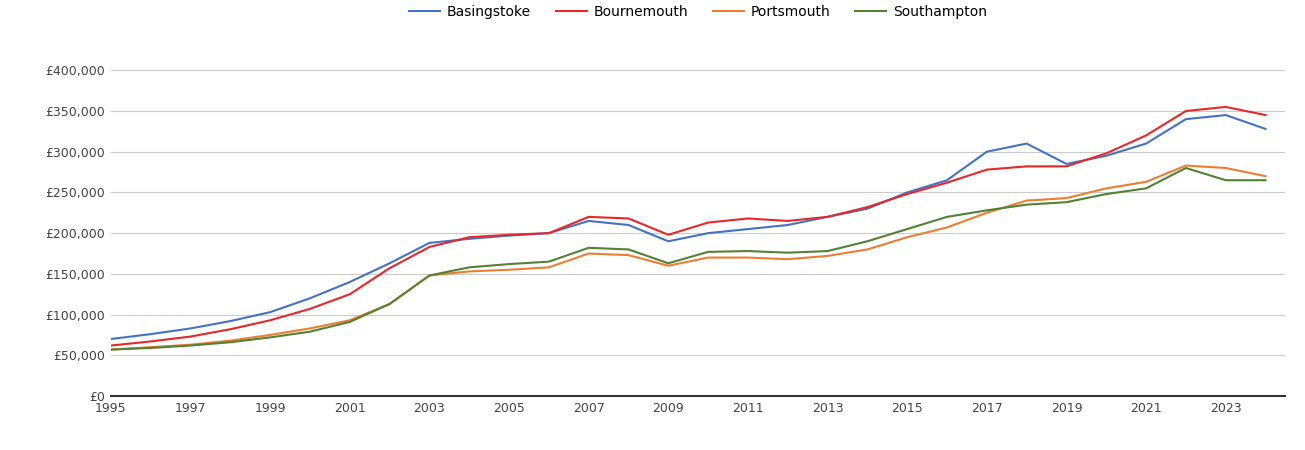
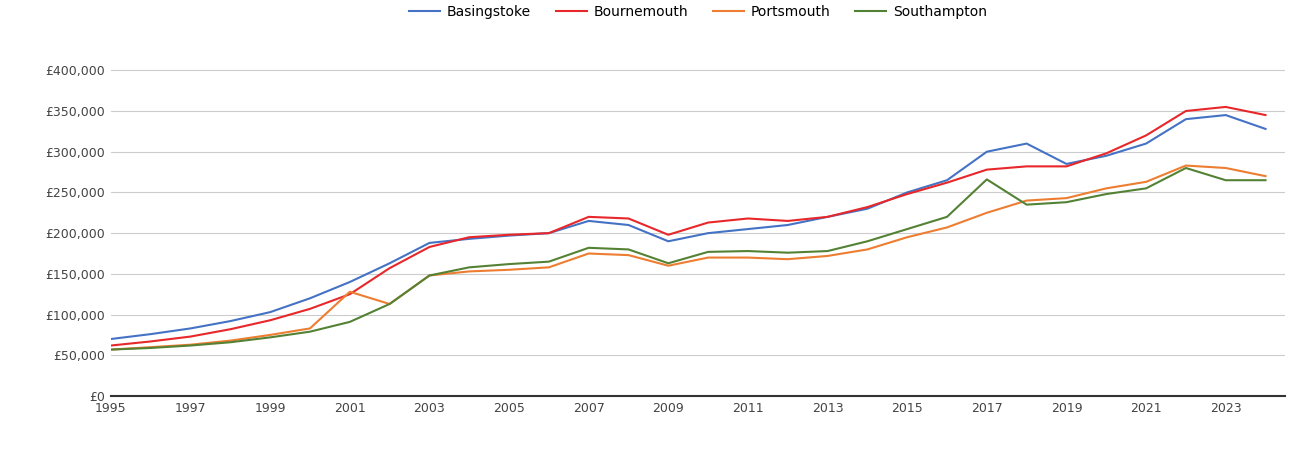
Portsmouth/2001: £93,000 -> £128,000
Southampton/2017: £228,000 -> £266,000
